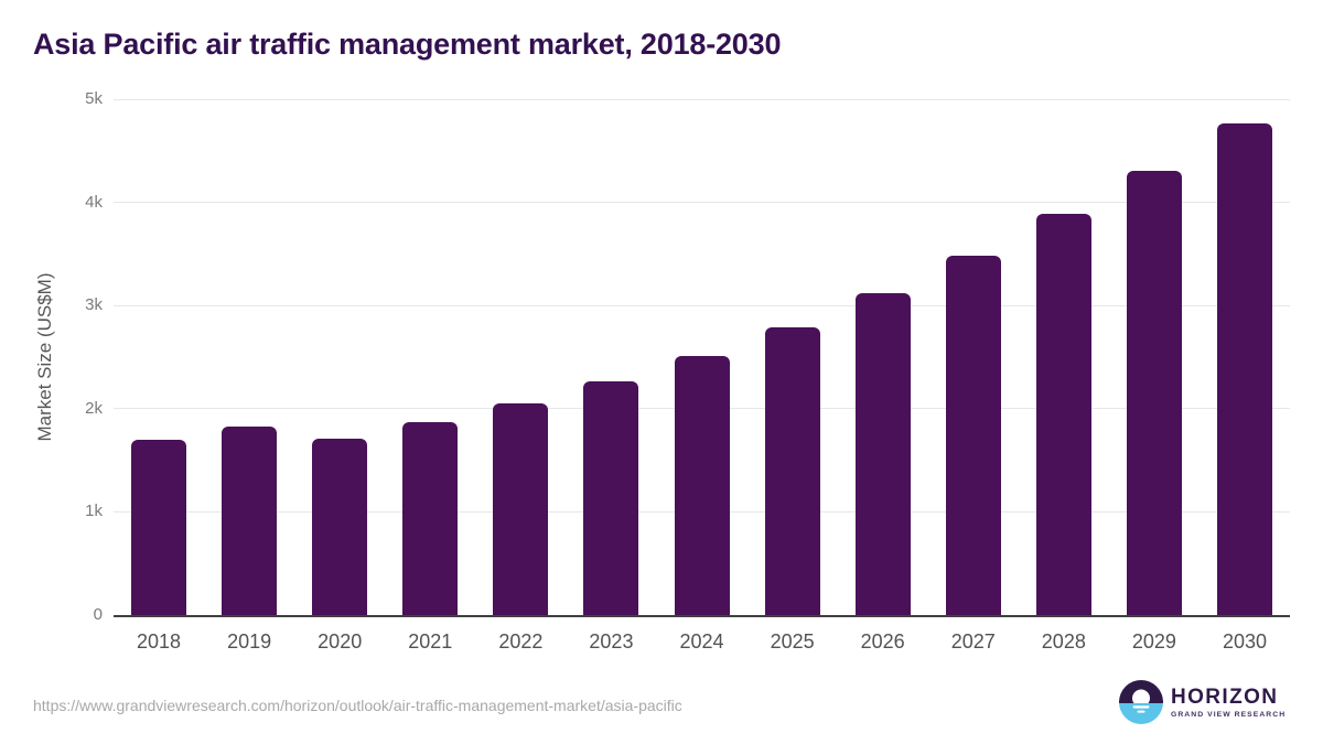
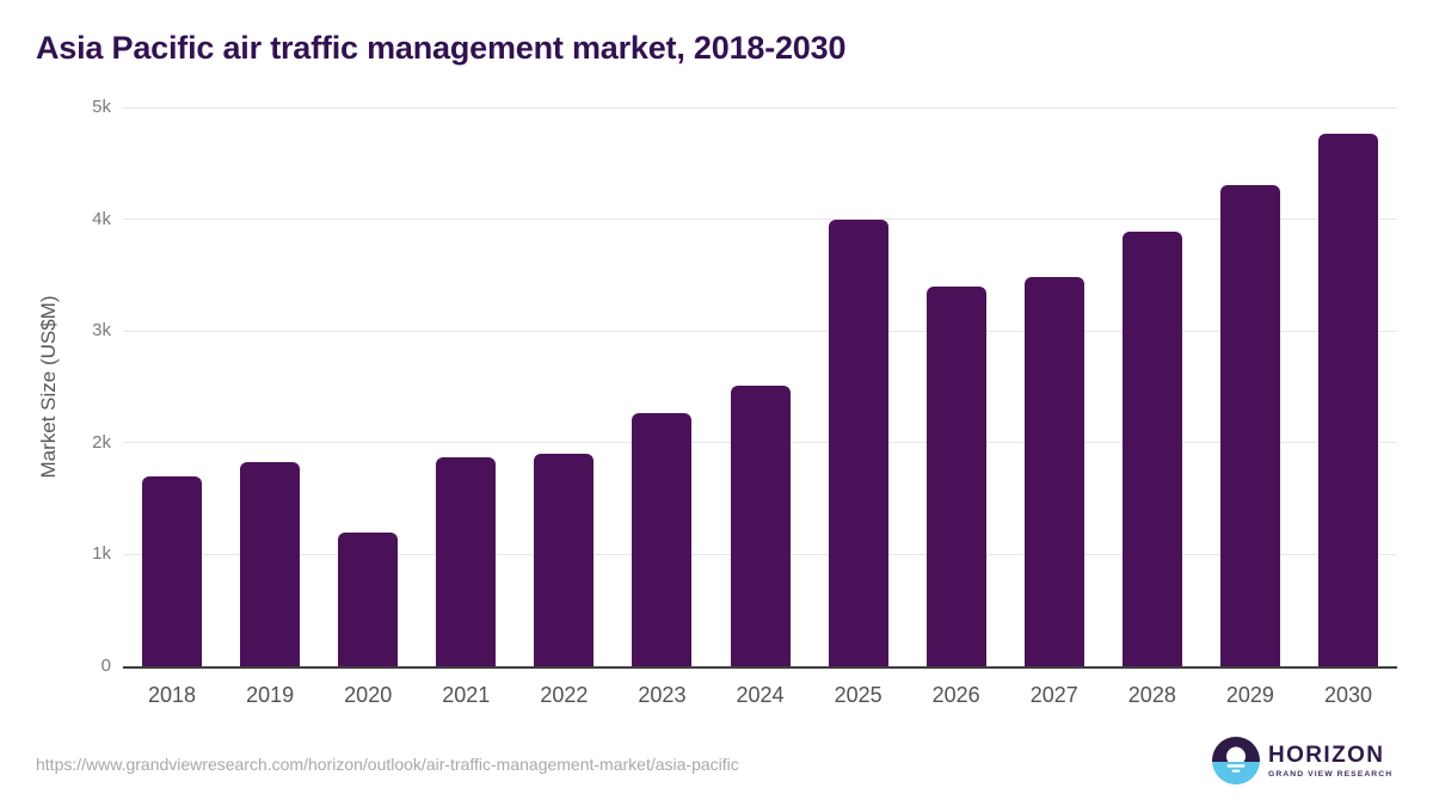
2020: 1.7k -> 1.2k
2022: 2.0k -> 1.9k
2025: 2.8k -> 4.0k
2026: 3.1k -> 3.4k
